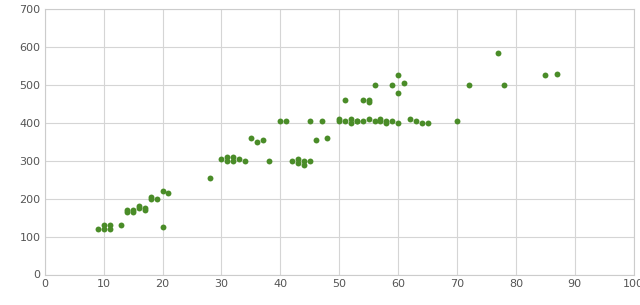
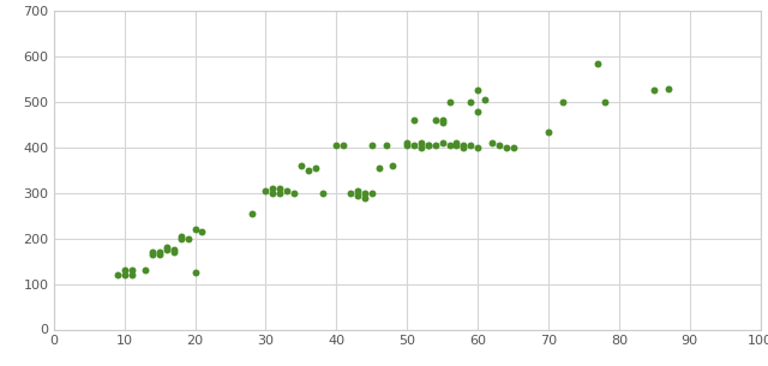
70: 405 -> 435
